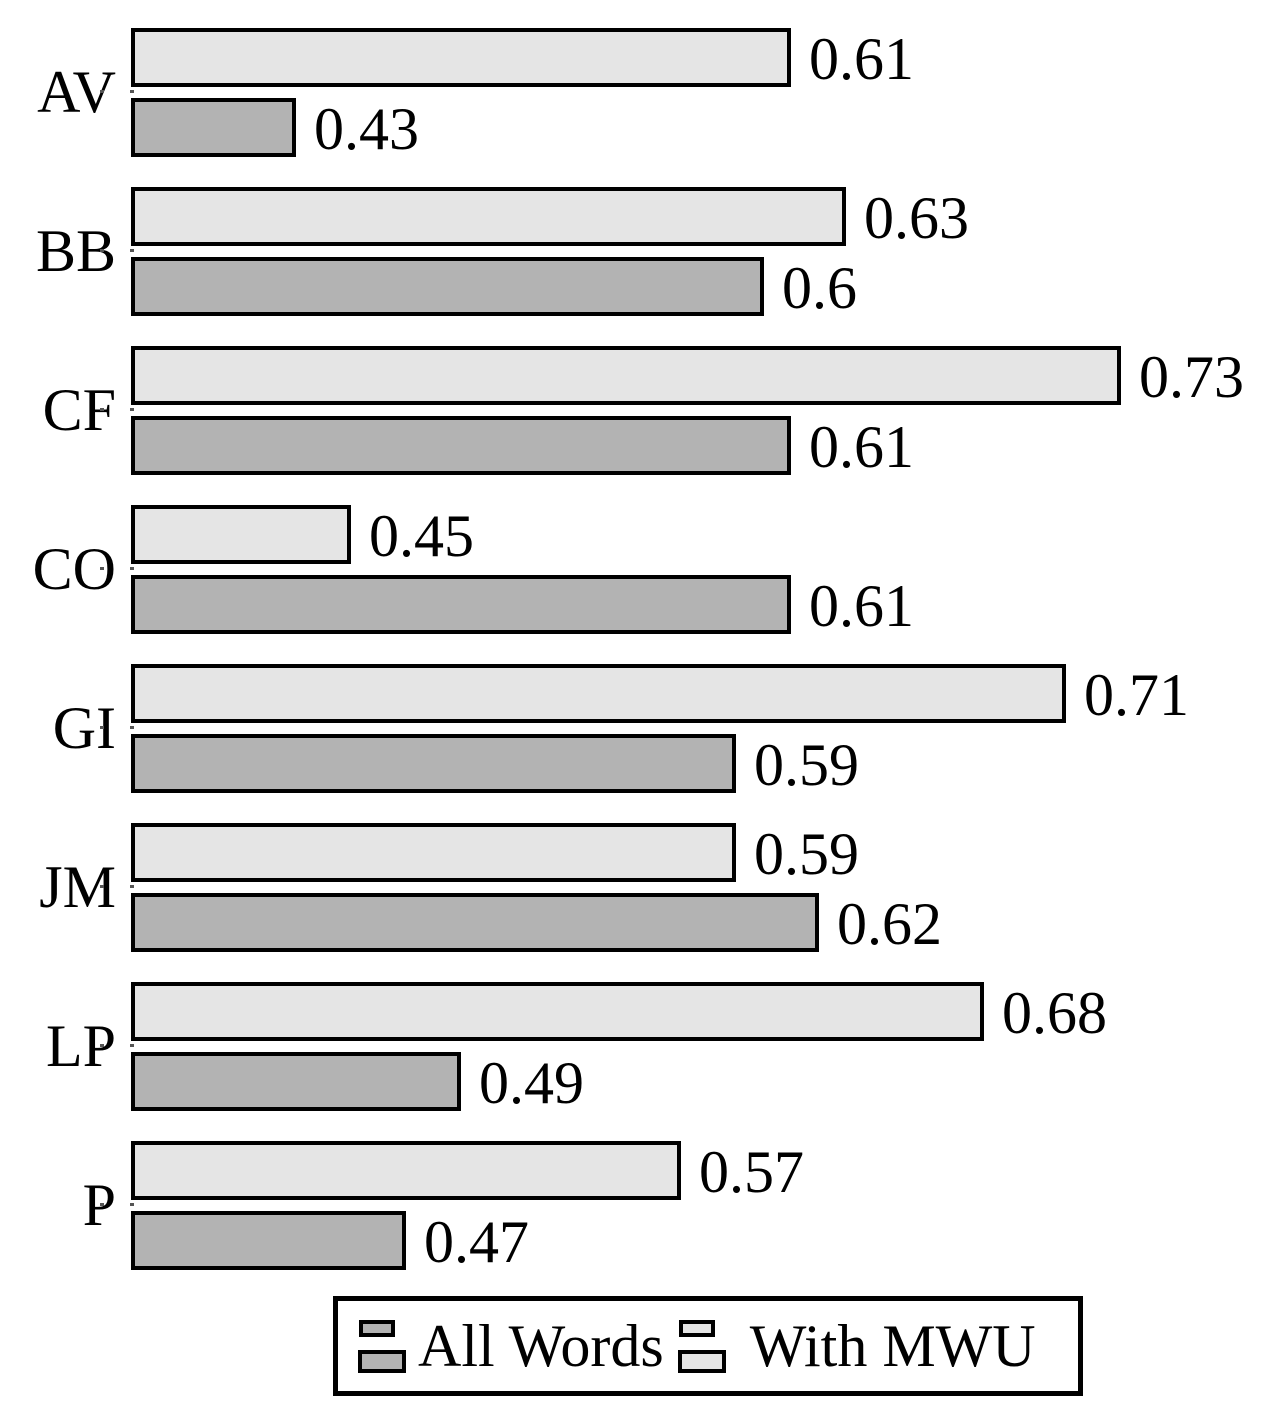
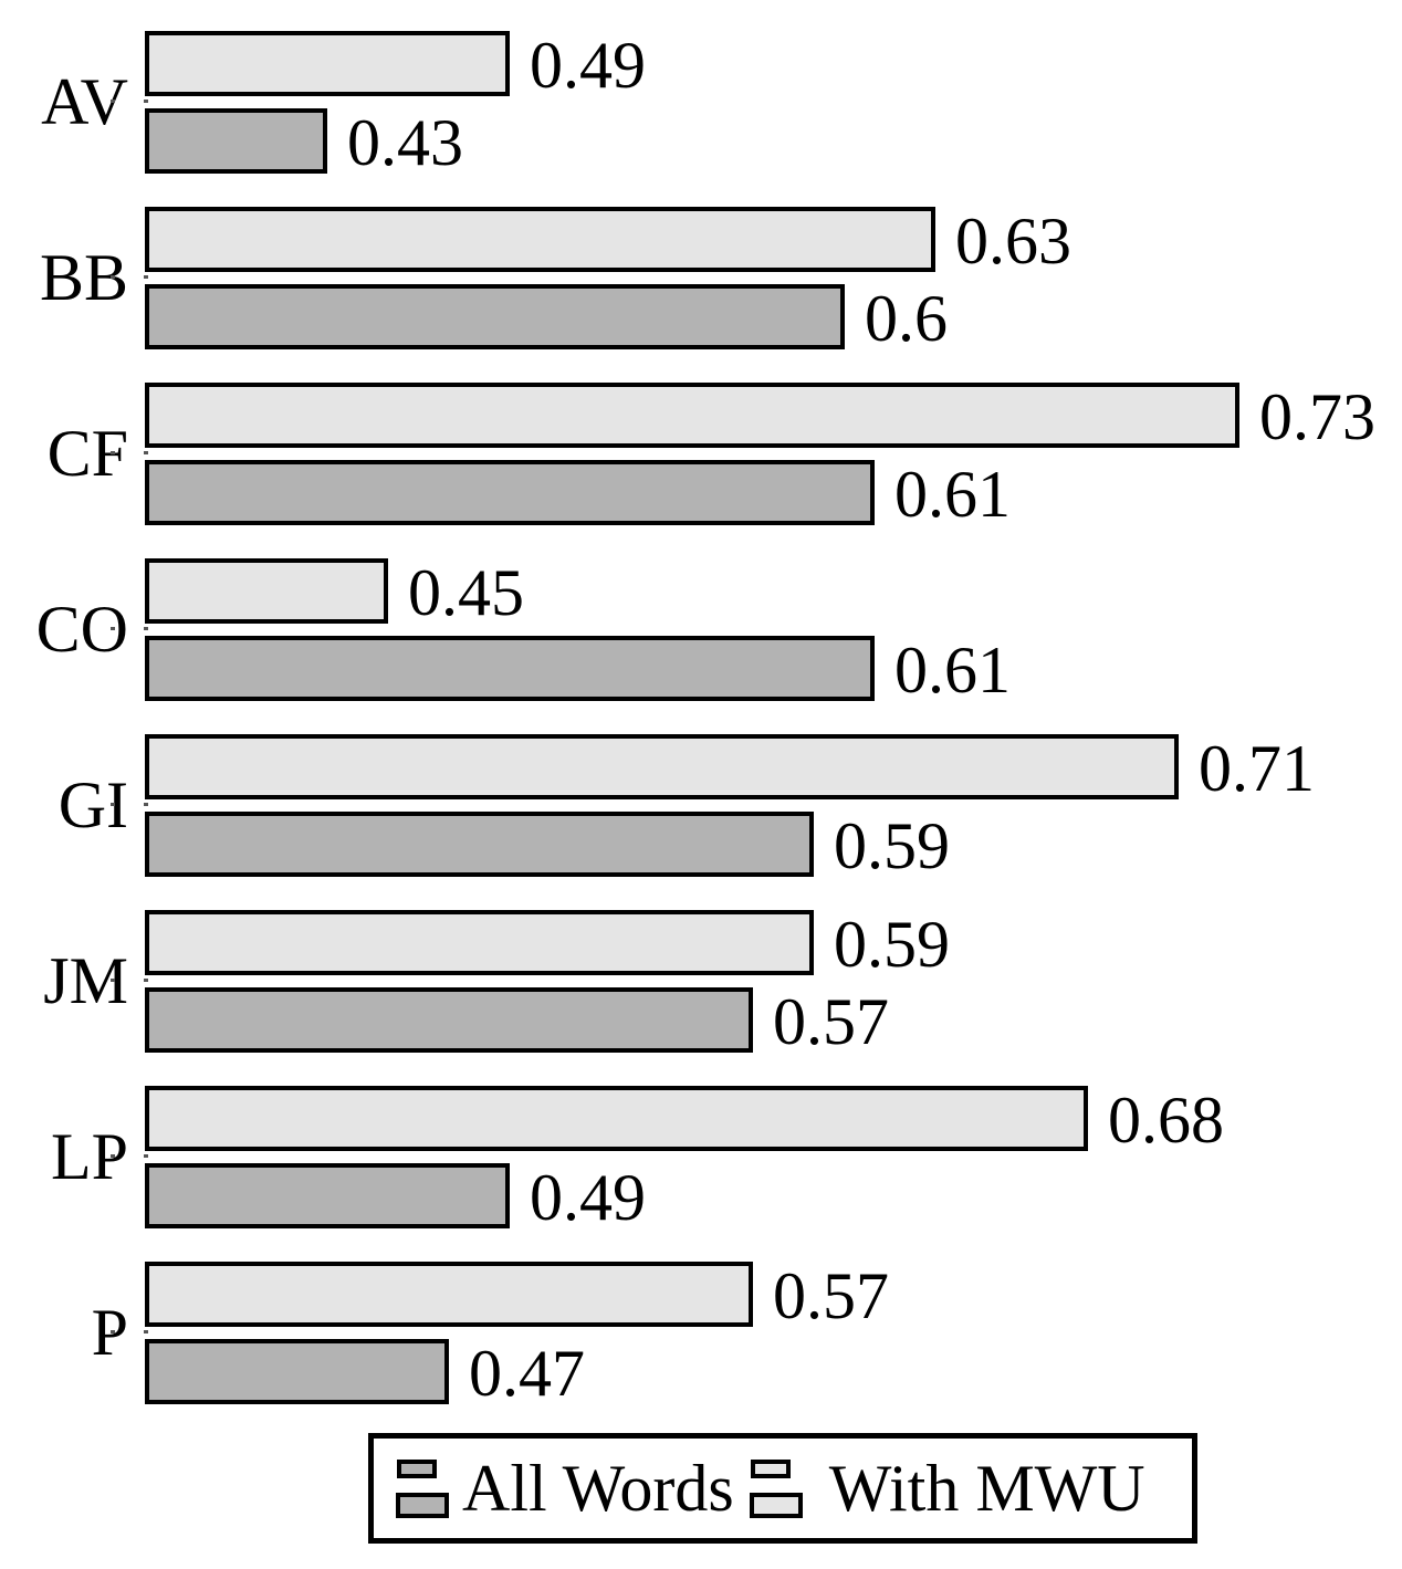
With MWU/AV: 0.61 -> 0.49
All Words/JM: 0.62 -> 0.57
